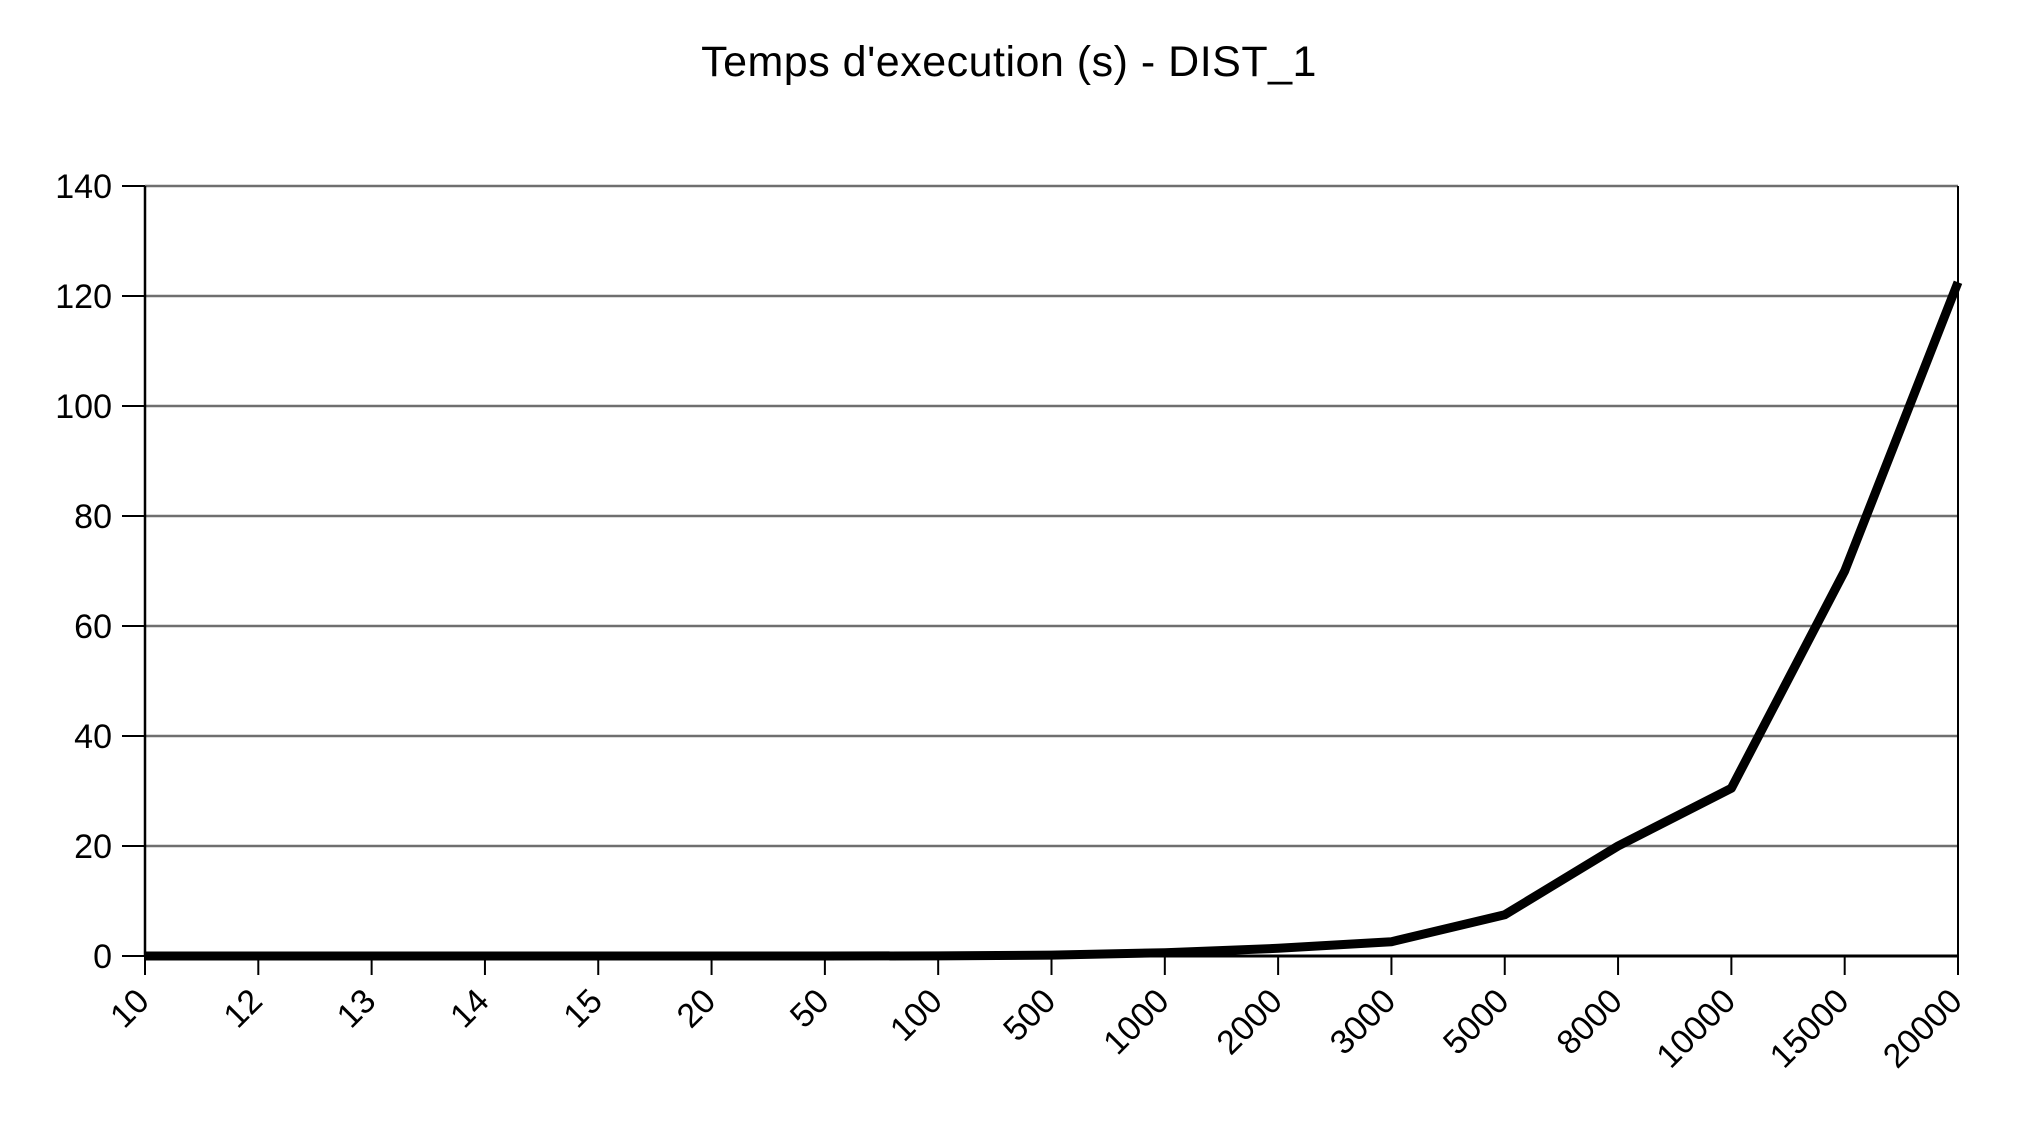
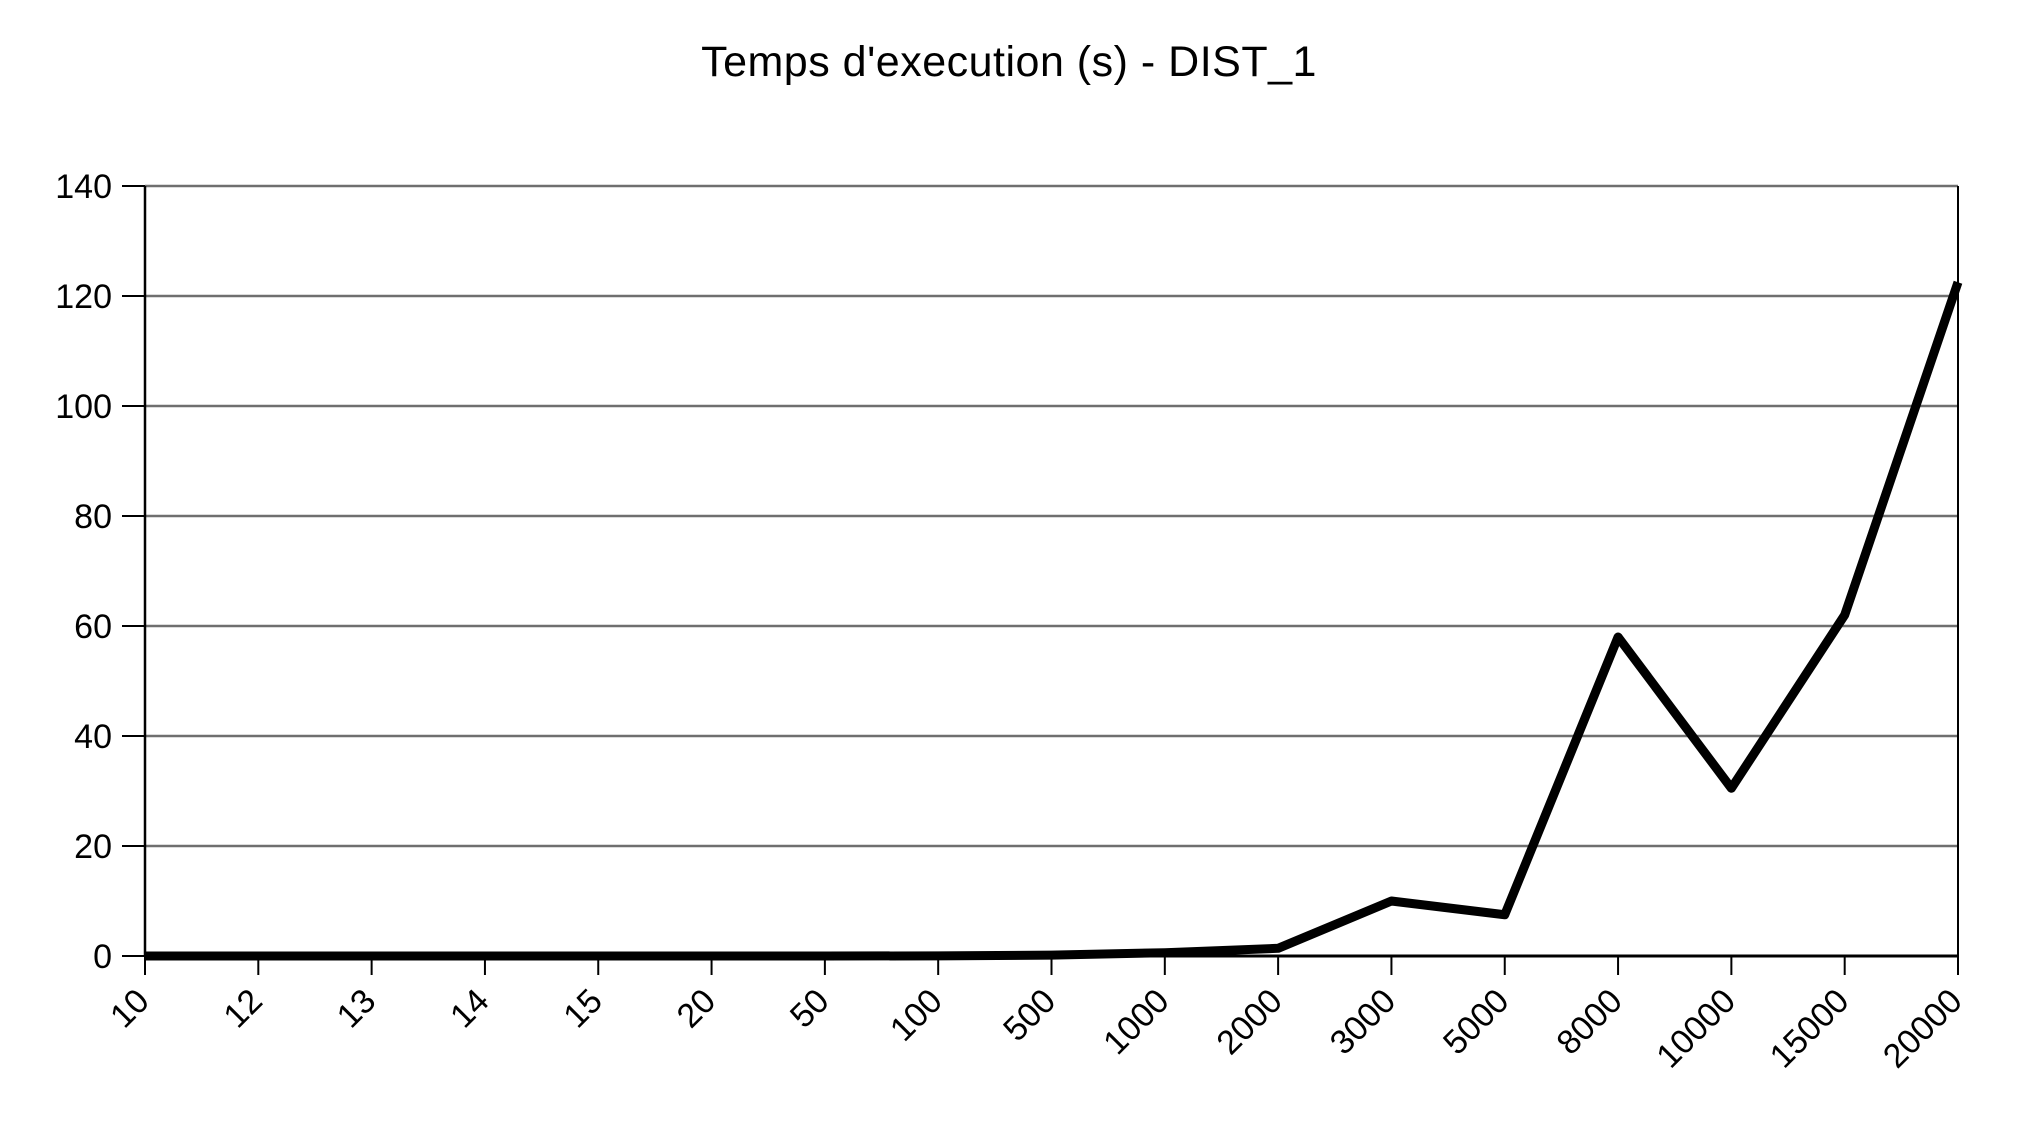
3000: 3 -> 10
8000: 20 -> 58
15000: 70 -> 62
